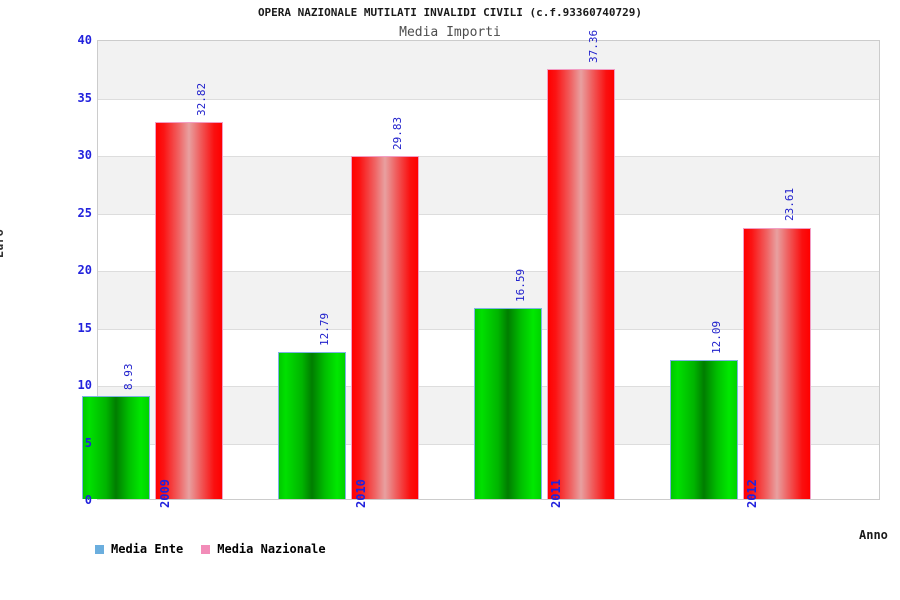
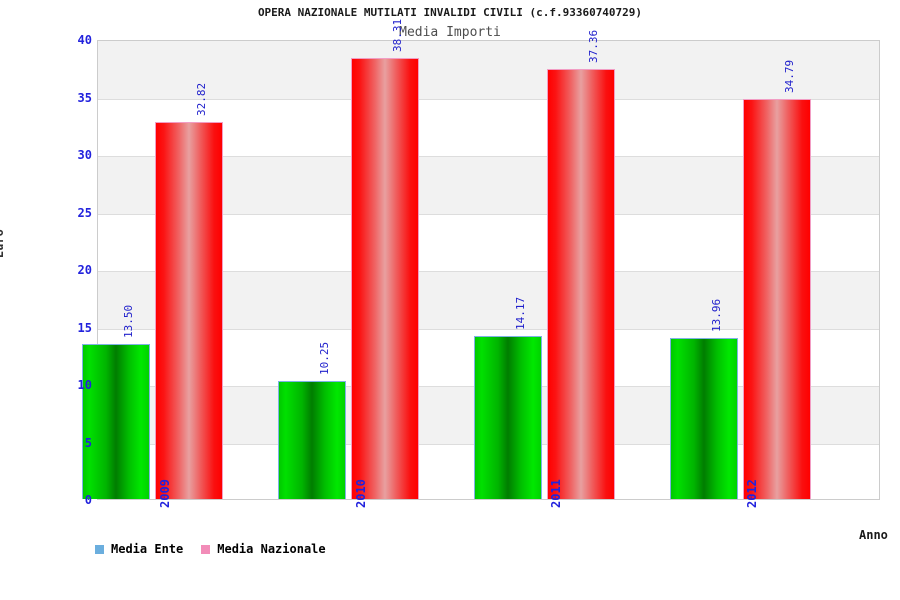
Media Ente/2009: 8.93 -> 13.50
Media Ente/2010: 12.79 -> 10.25
Media Nazionale/2010: 29.83 -> 38.31
Media Ente/2011: 16.59 -> 14.17
Media Ente/2012: 12.09 -> 13.96
Media Nazionale/2012: 23.61 -> 34.79
